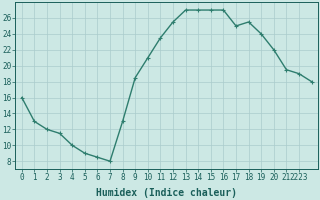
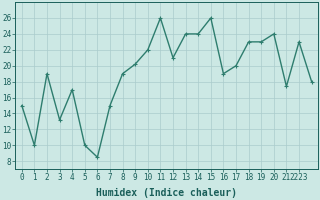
0: 16.0 -> 15.0
1: 13.0 -> 10.0
2: 12.0 -> 19.0
3: 11.5 -> 13.2
4: 10.0 -> 17.0
5: 9.0 -> 10.0
7: 8.0 -> 15.0
8: 13.0 -> 19.0
9: 18.5 -> 20.2
10: 21.0 -> 22.0
11: 23.5 -> 26.0
12: 25.5 -> 21.0
13: 27.0 -> 24.0
14: 27.0 -> 24.0
15: 27.0 -> 26.0
16: 27.0 -> 19.0
17: 25.0 -> 20.0
18: 25.5 -> 23.0
19: 24.0 -> 23.0
20: 22.0 -> 24.0
21: 19.5 -> 17.4
2223: 19.0 -> 23.0
